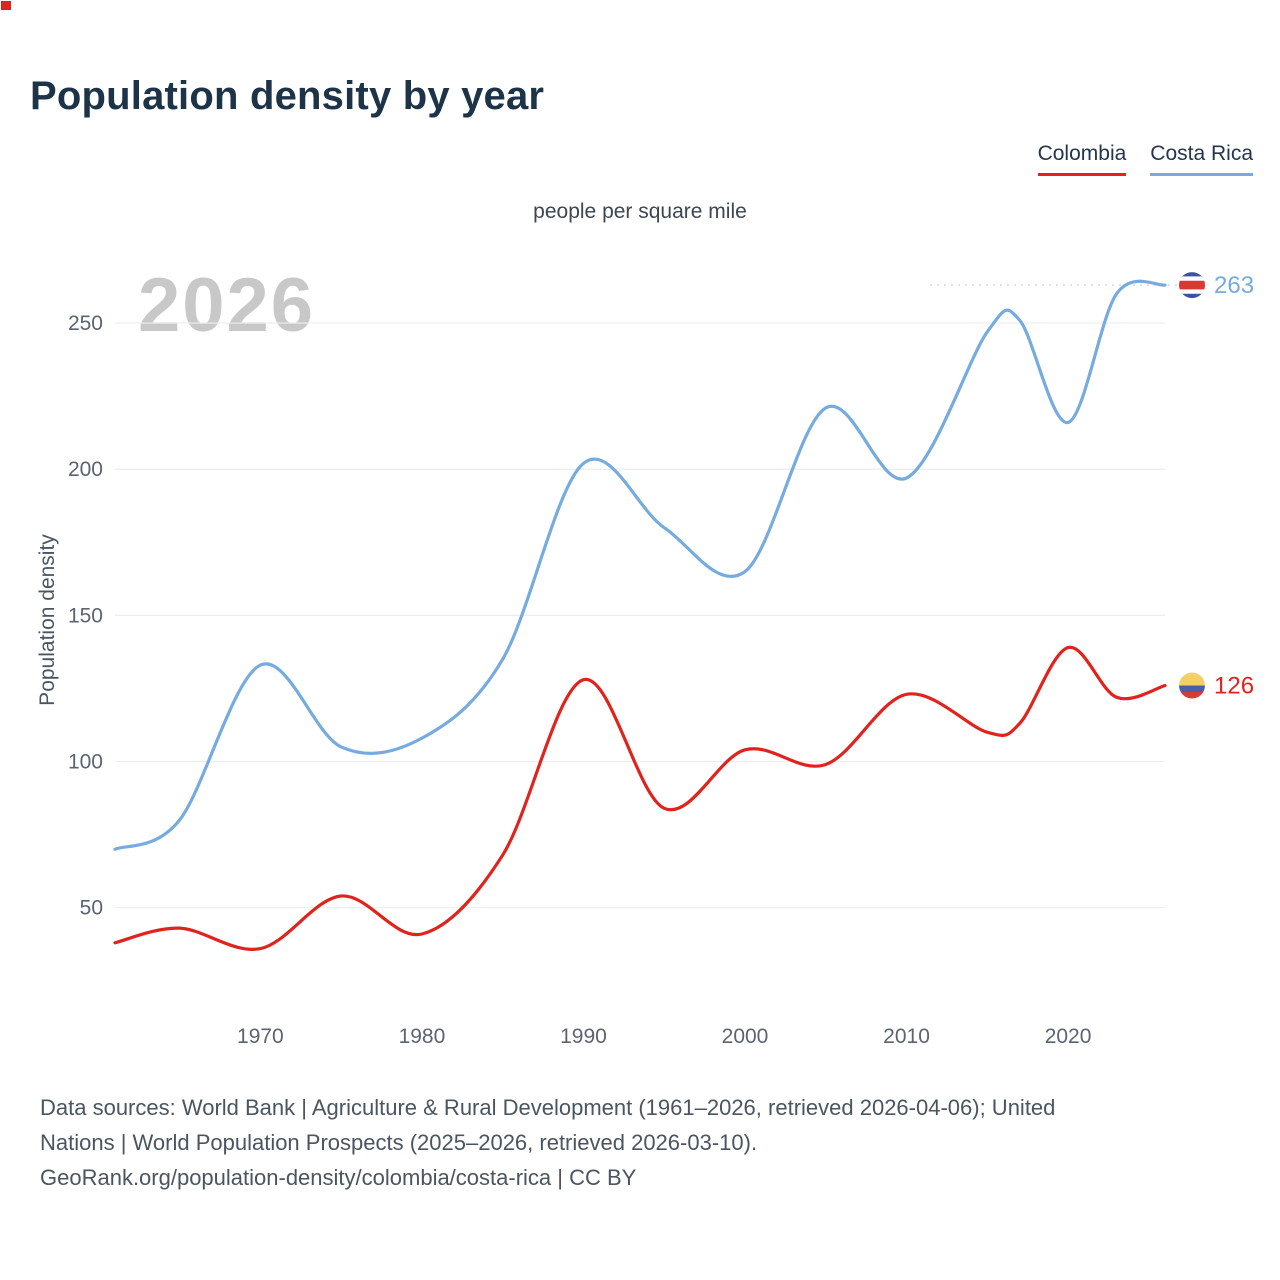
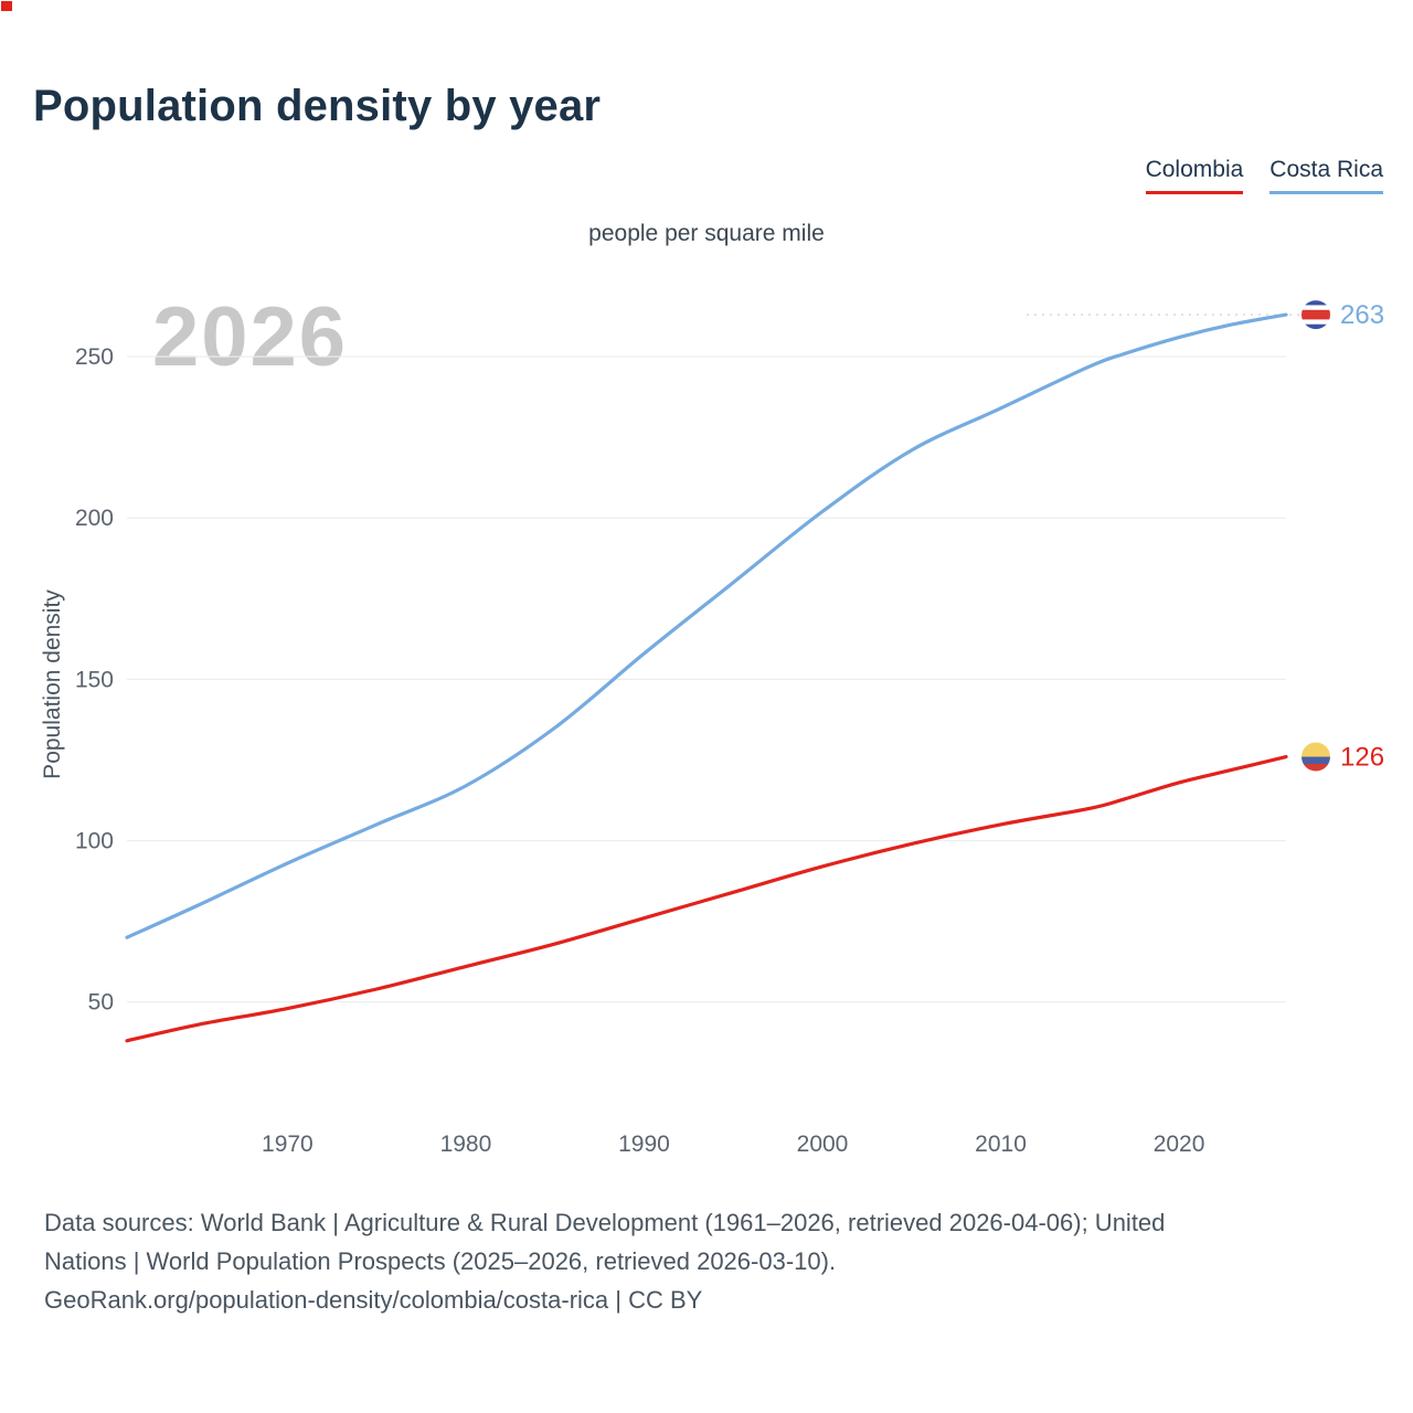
Colombia/1970: 36 -> 48
Costa Rica/1970: 133 -> 93
Colombia/1980: 41 -> 61
Costa Rica/1980: 108 -> 117
Colombia/1990: 128 -> 76
Costa Rica/1990: 202 -> 158
Colombia/2000: 104 -> 92
Costa Rica/2000: 165 -> 202
Colombia/2010: 123 -> 105
Costa Rica/2010: 197 -> 234
Colombia/2020: 139 -> 118
Costa Rica/2020: 216 -> 256
